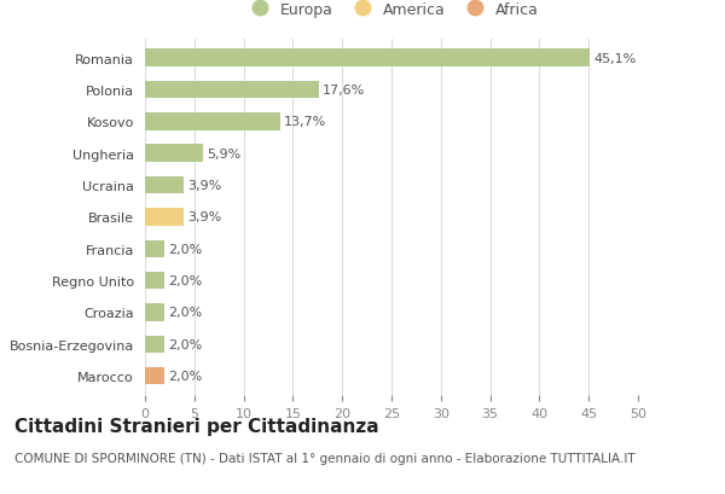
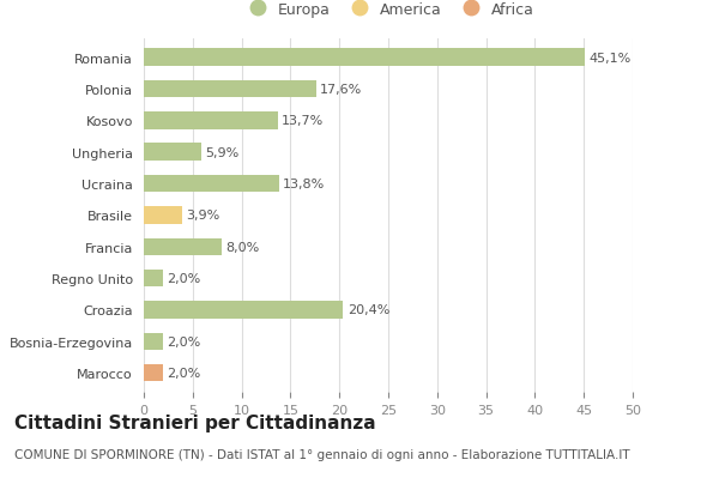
Ucraina: 3,9% -> 13,8%
Francia: 2,0% -> 8,0%
Croazia: 2,0% -> 20,4%
